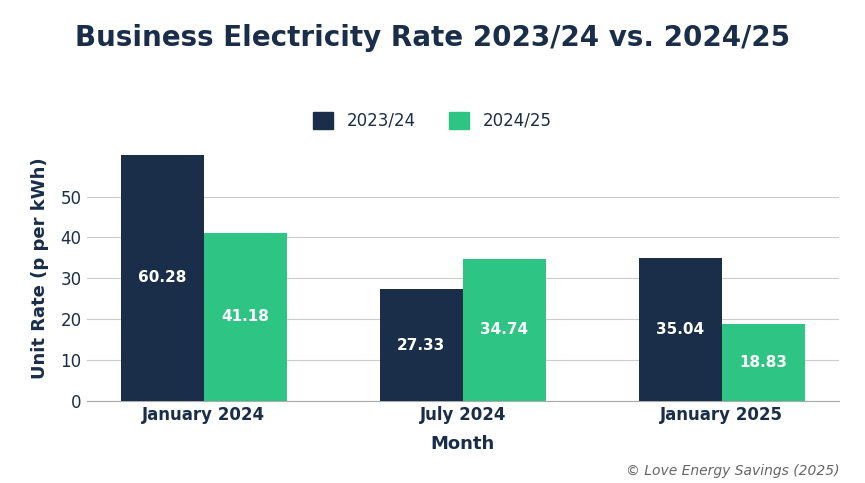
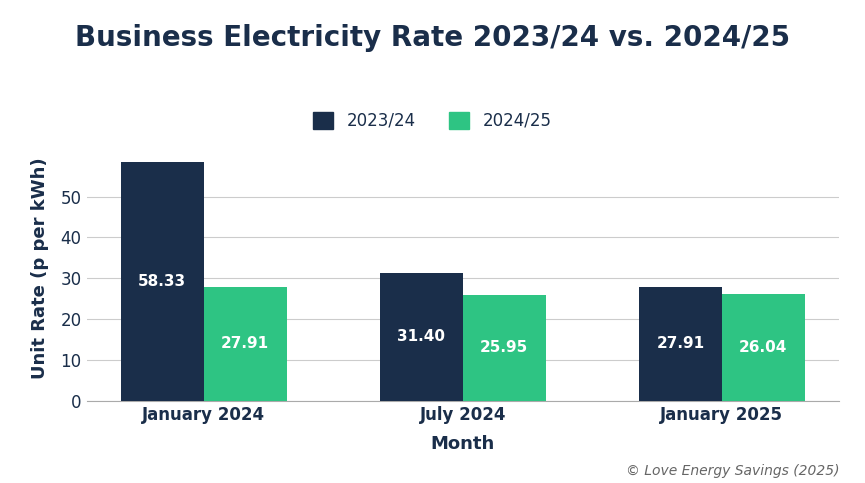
2023/24/January 2024: 60.28 -> 58.33
2024/25/January 2024: 41.18 -> 27.91
2023/24/July 2024: 27.33 -> 31.40
2024/25/July 2024: 34.74 -> 25.95
2023/24/January 2025: 35.04 -> 27.91
2024/25/January 2025: 18.83 -> 26.04
